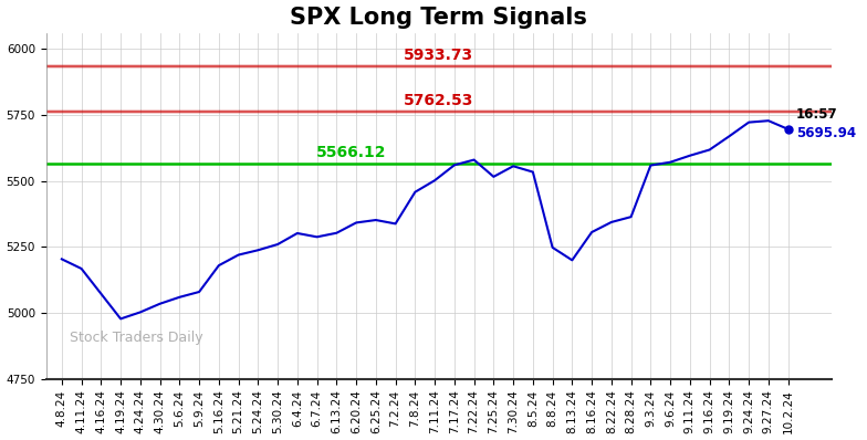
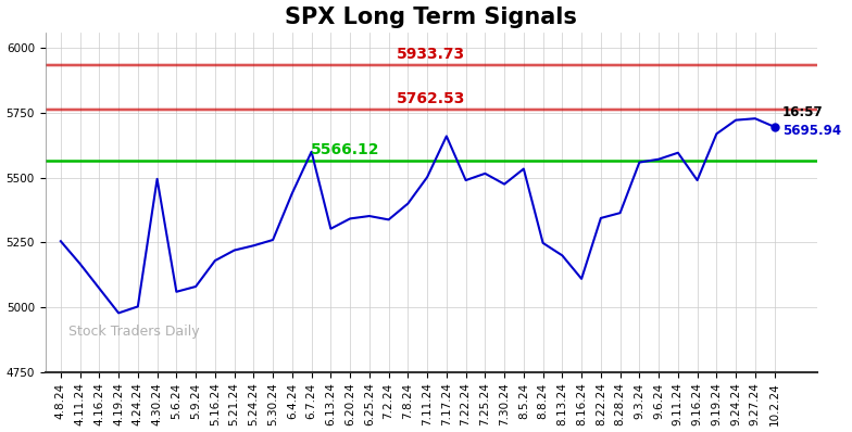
4.8.24: 5204 -> 5255
4.30.24: 5035 -> 5495
6.4.24: 5302 -> 5440
6.7.24: 5288 -> 5600
7.8.24: 5458 -> 5400
7.17.24: 5560 -> 5660
7.22.24: 5580 -> 5490
7.30.24: 5556 -> 5475
8.16.24: 5306 -> 5110
9.16.24: 5618 -> 5490
